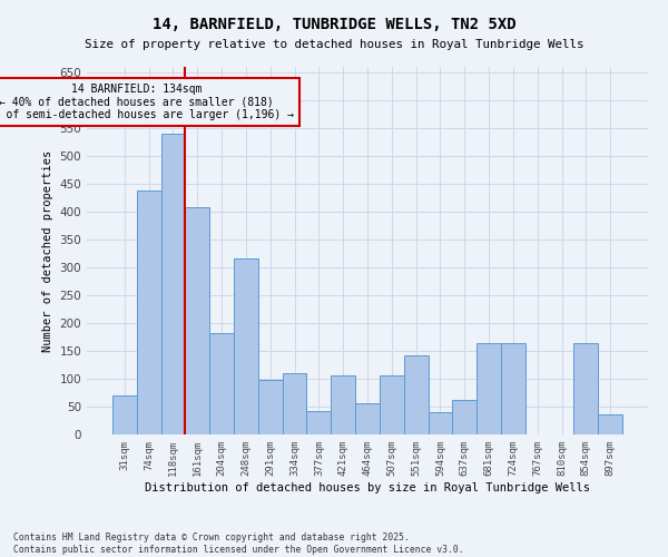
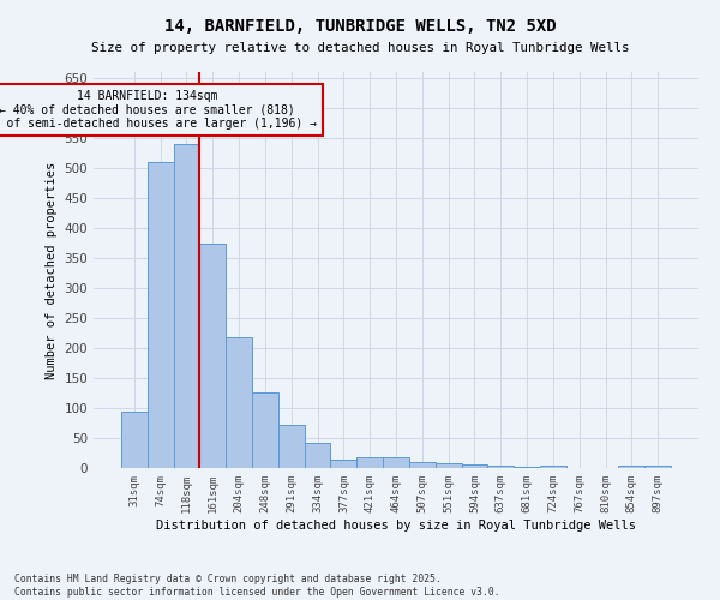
31sqm: 70 -> 95
74sqm: 438 -> 510
161sqm: 408 -> 375
204sqm: 182 -> 218
248sqm: 316 -> 127
291sqm: 98 -> 72
334sqm: 110 -> 43
377sqm: 42 -> 15
421sqm: 106 -> 19
464sqm: 56 -> 19
507sqm: 106 -> 11
551sqm: 142 -> 9
594sqm: 40 -> 6
637sqm: 62 -> 4
681sqm: 164 -> 2
724sqm: 164 -> 4
854sqm: 164 -> 4
897sqm: 36 -> 4
